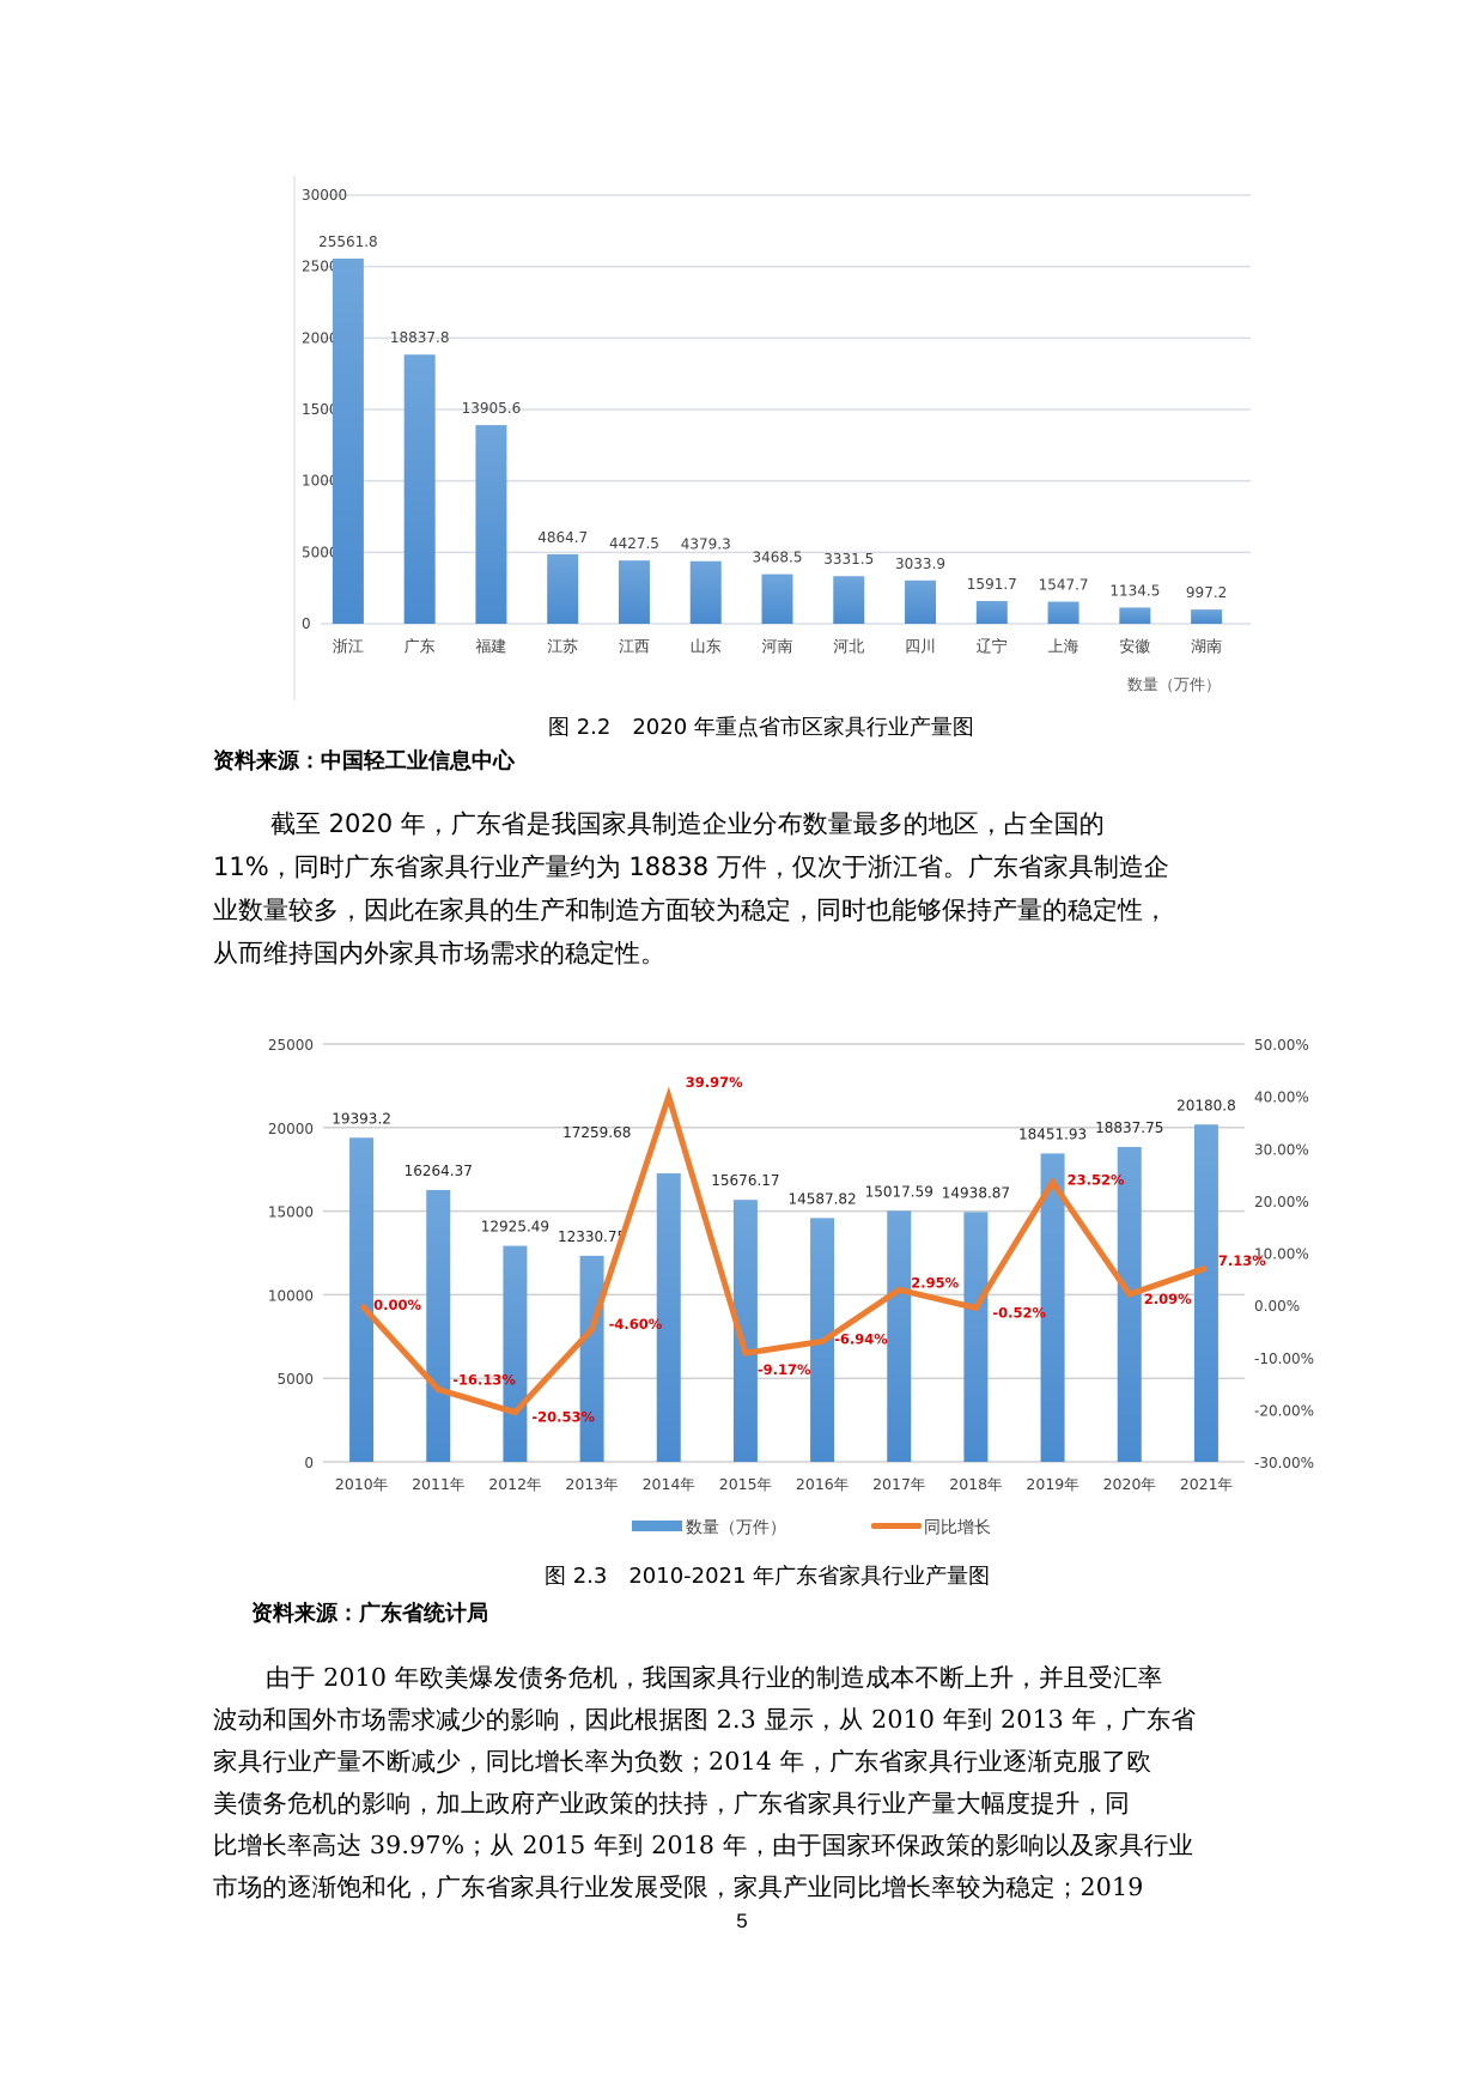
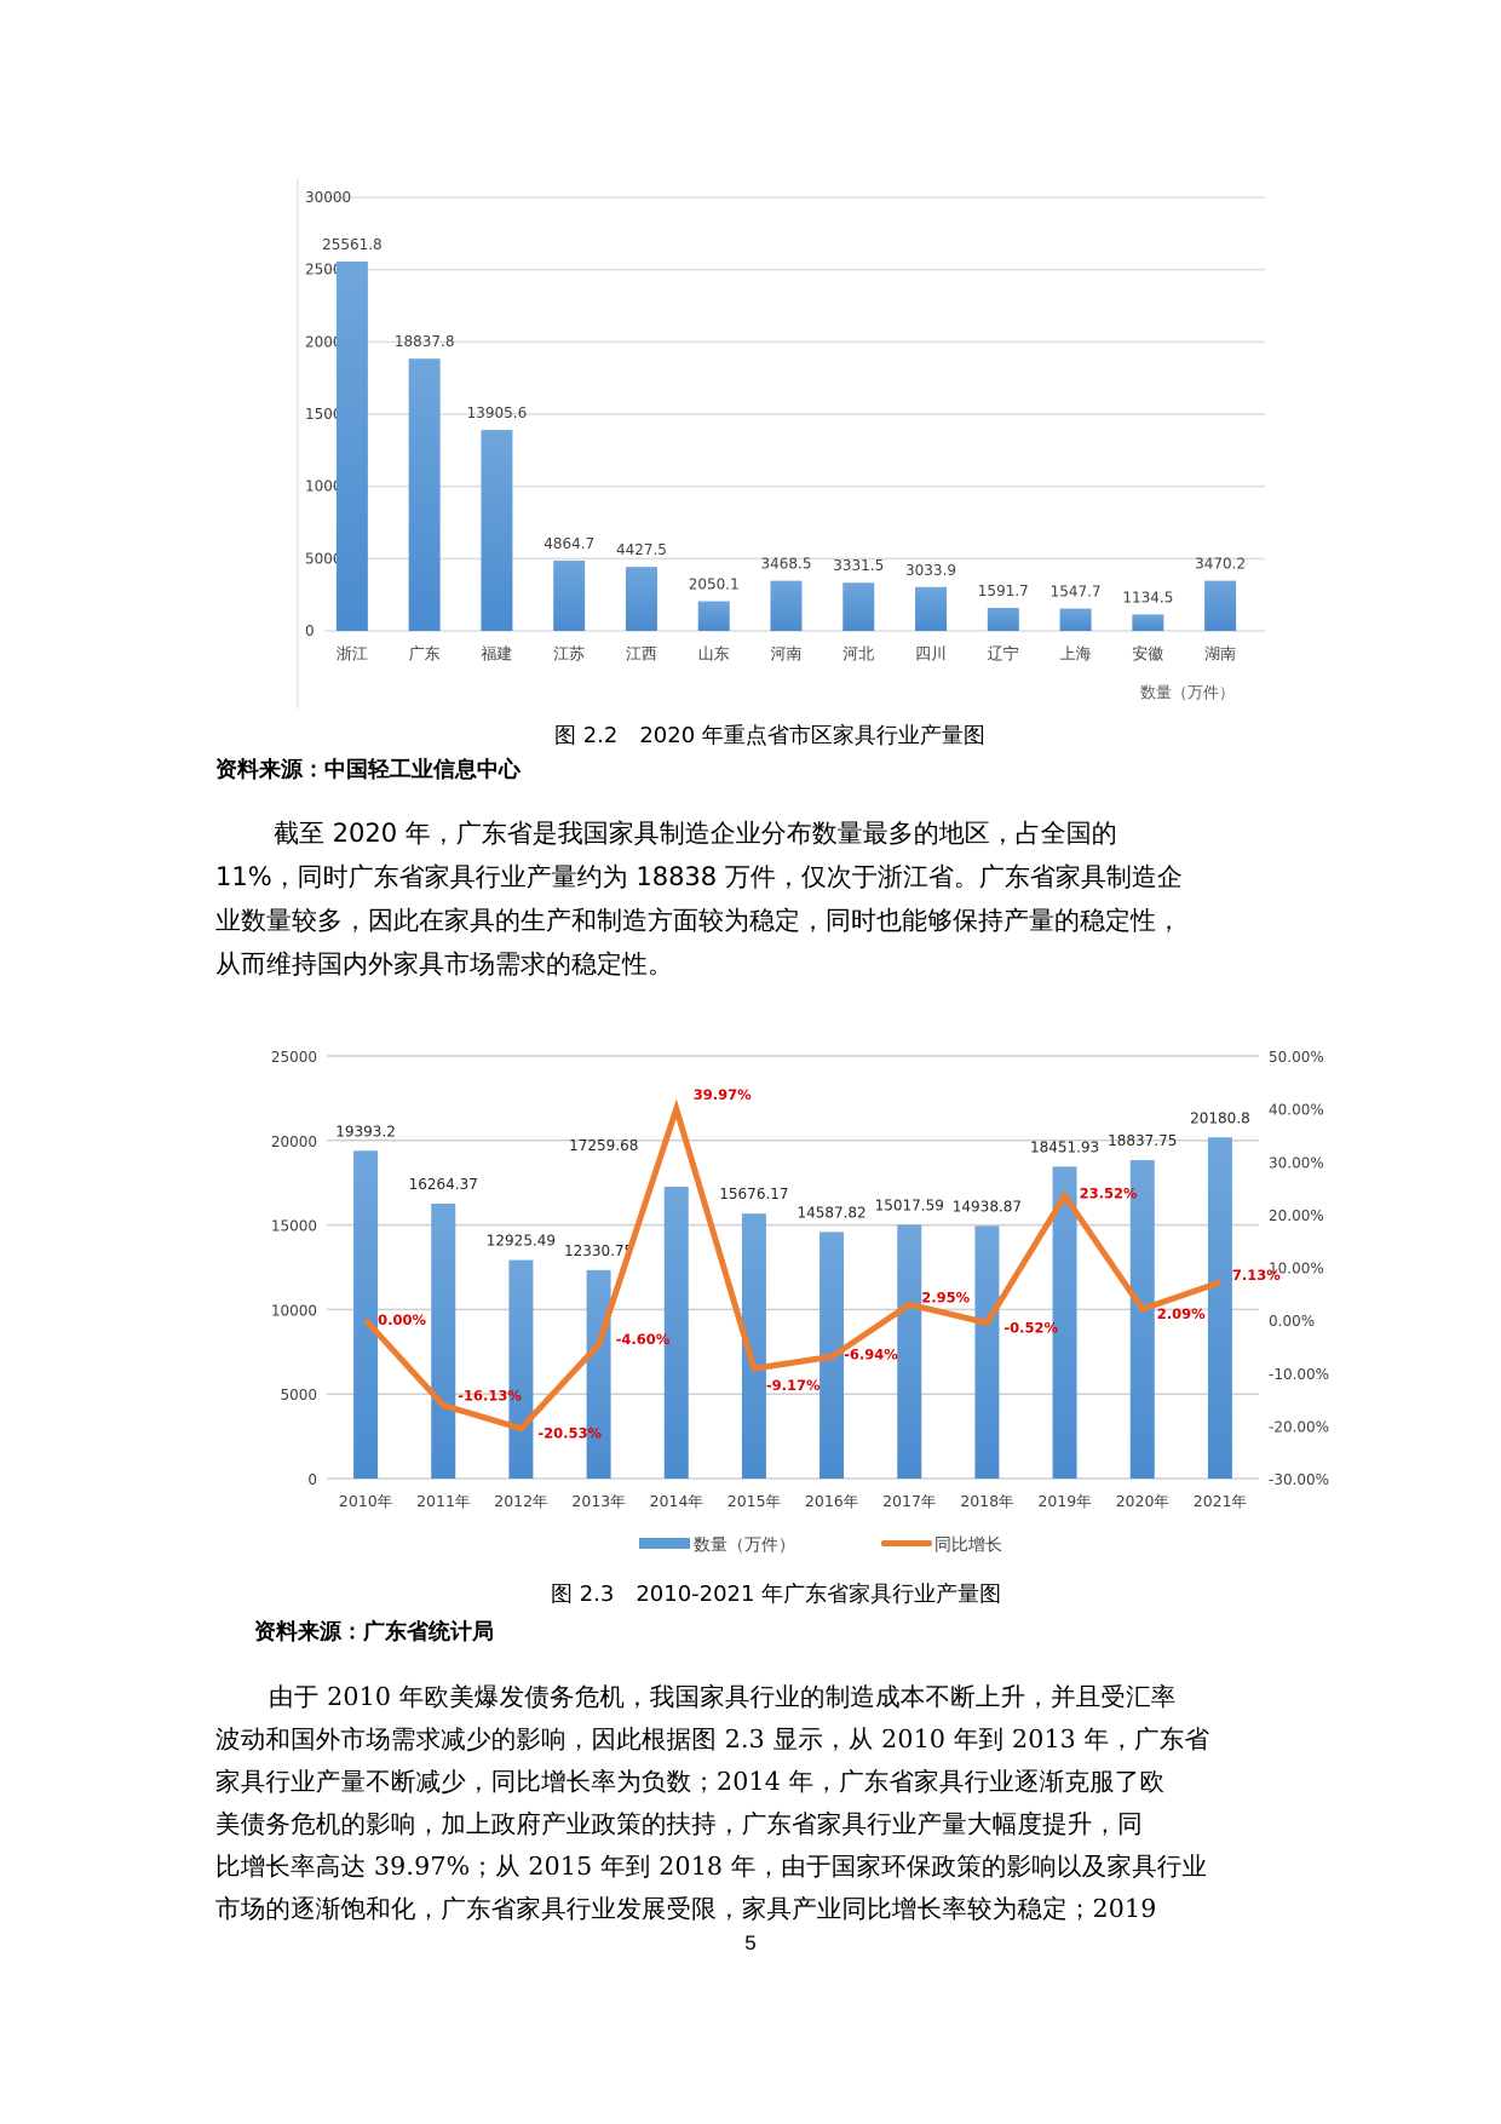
图 2.2 2020 年重点省市区家具行业产量图/山东: 4379.3 -> 2050.1
图 2.2 2020 年重点省市区家具行业产量图/湖南: 997.2 -> 3470.2
